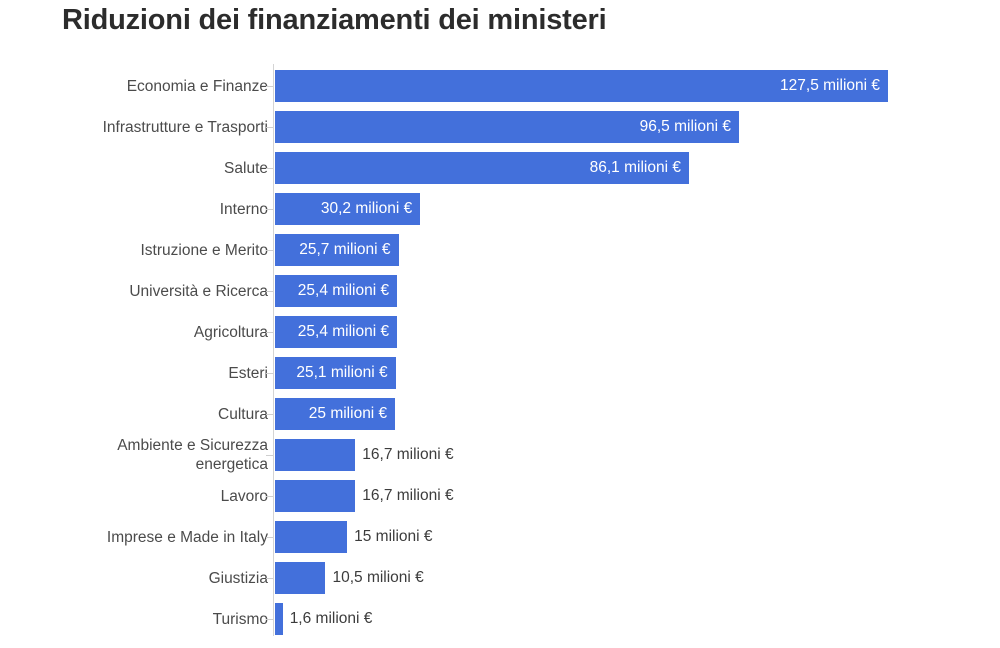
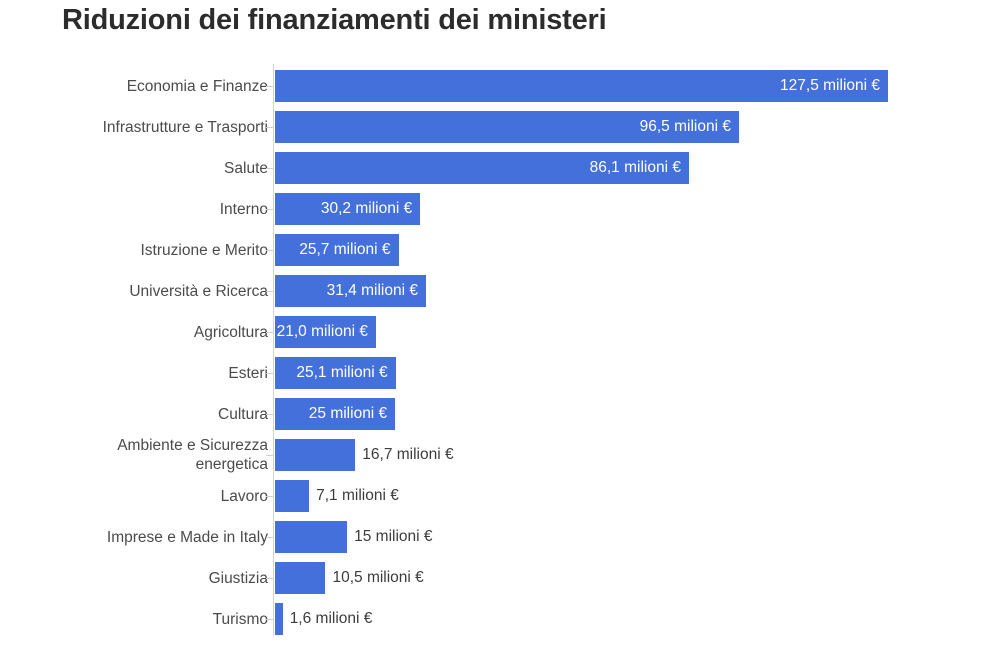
Università e Ricerca: 25,4 -> 31,4
Agricoltura: 25,4 -> 21,0
Lavoro: 16,7 -> 7,1
